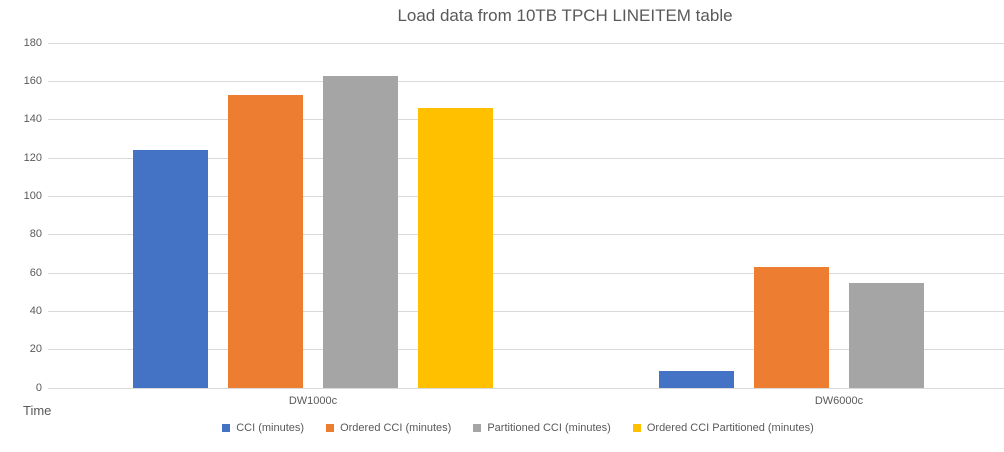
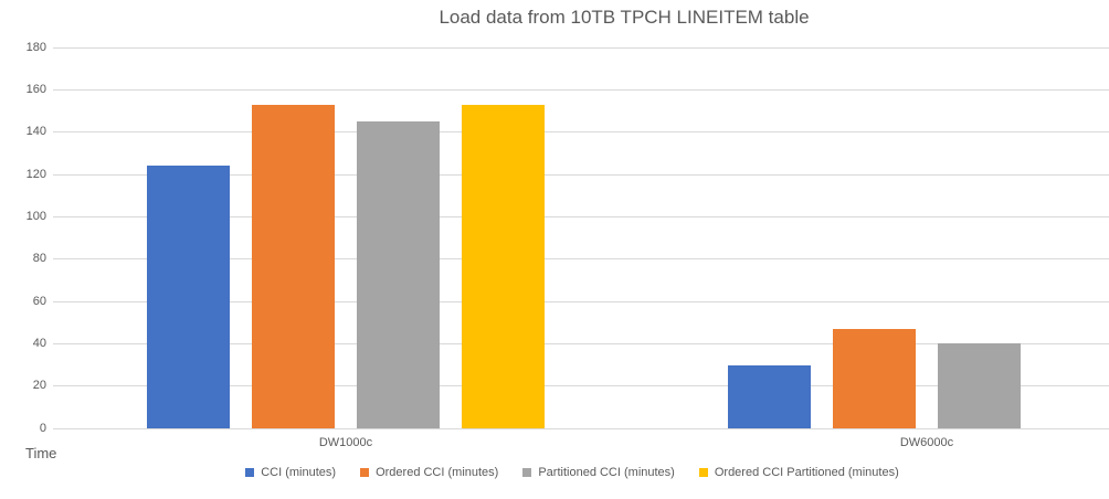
Partitioned CCI (minutes)/DW1000c: 163 -> 145
Ordered CCI Partitioned (minutes)/DW1000c: 146 -> 153
CCI (minutes)/DW6000c: 9 -> 30
Ordered CCI (minutes)/DW6000c: 63 -> 47
Partitioned CCI (minutes)/DW6000c: 55 -> 40
